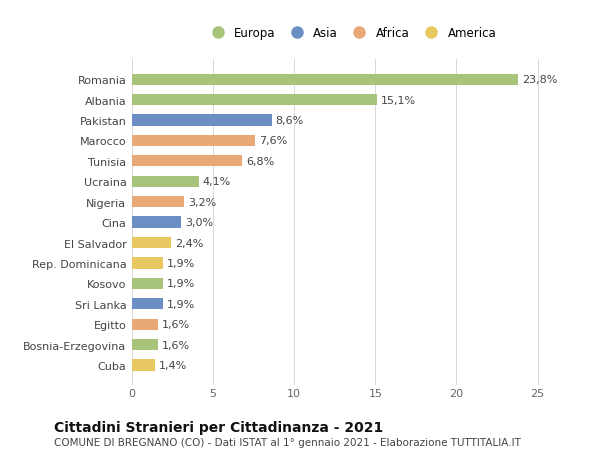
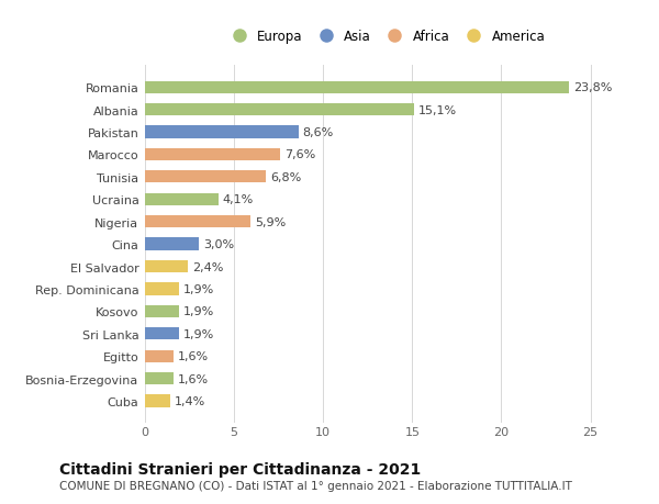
Nigeria: 3,2% -> 5,9%
